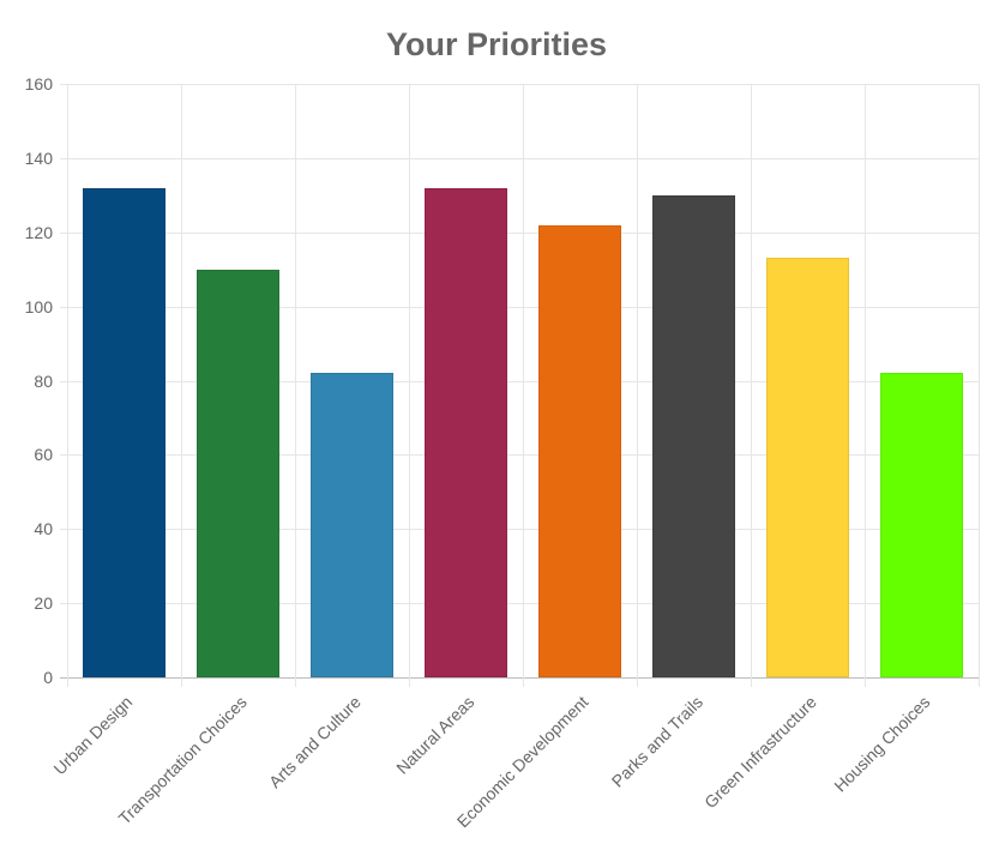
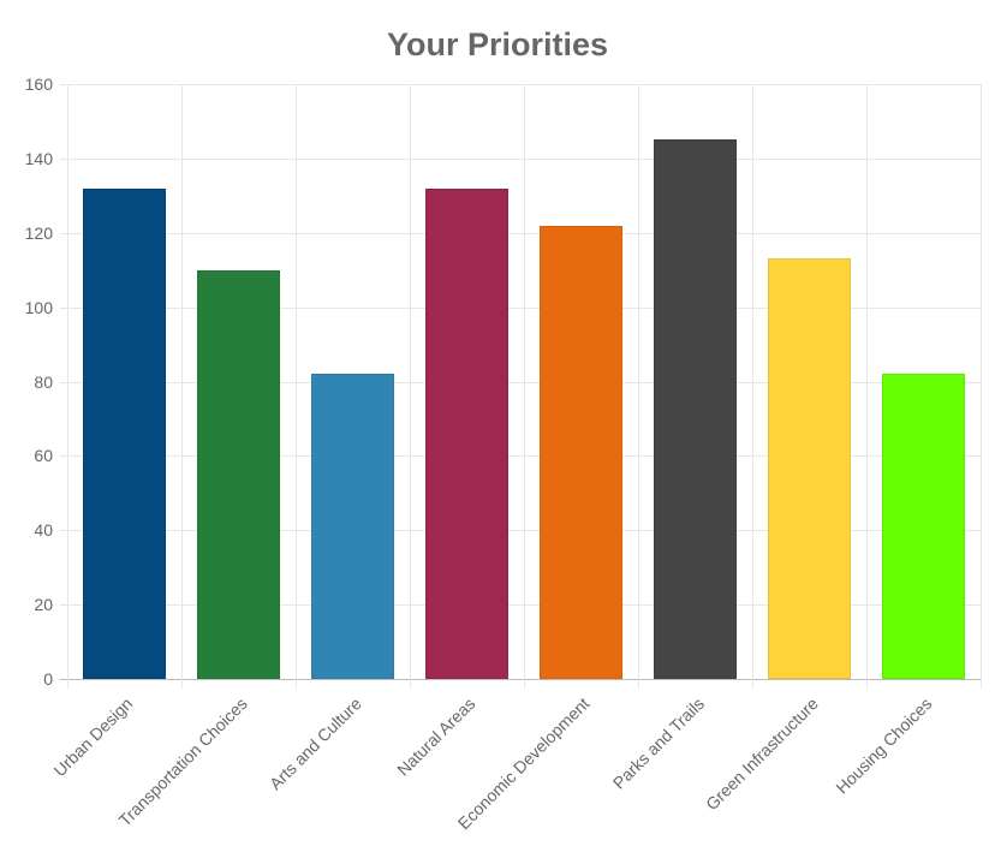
Parks and Trails: 130 -> 145
